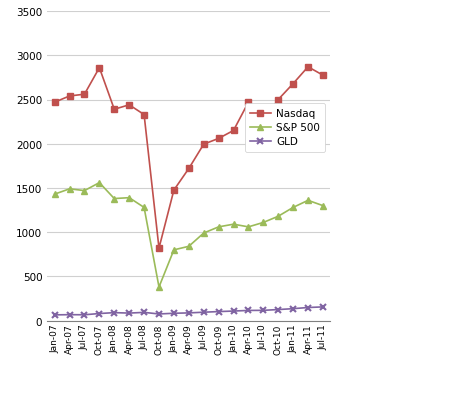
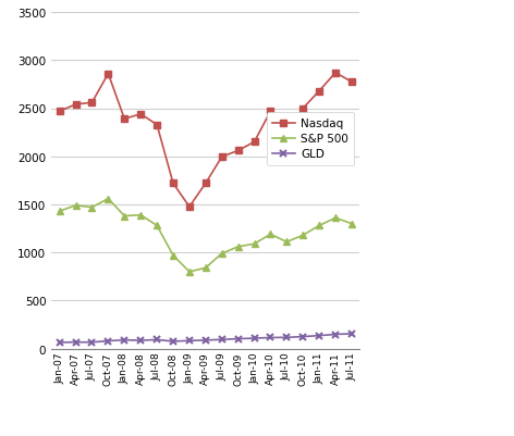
Nasdaq/Oct-08: 820 -> 1720
S&P 500/Oct-08: 380 -> 970
S&P 500/Apr-10: 1060 -> 1190
